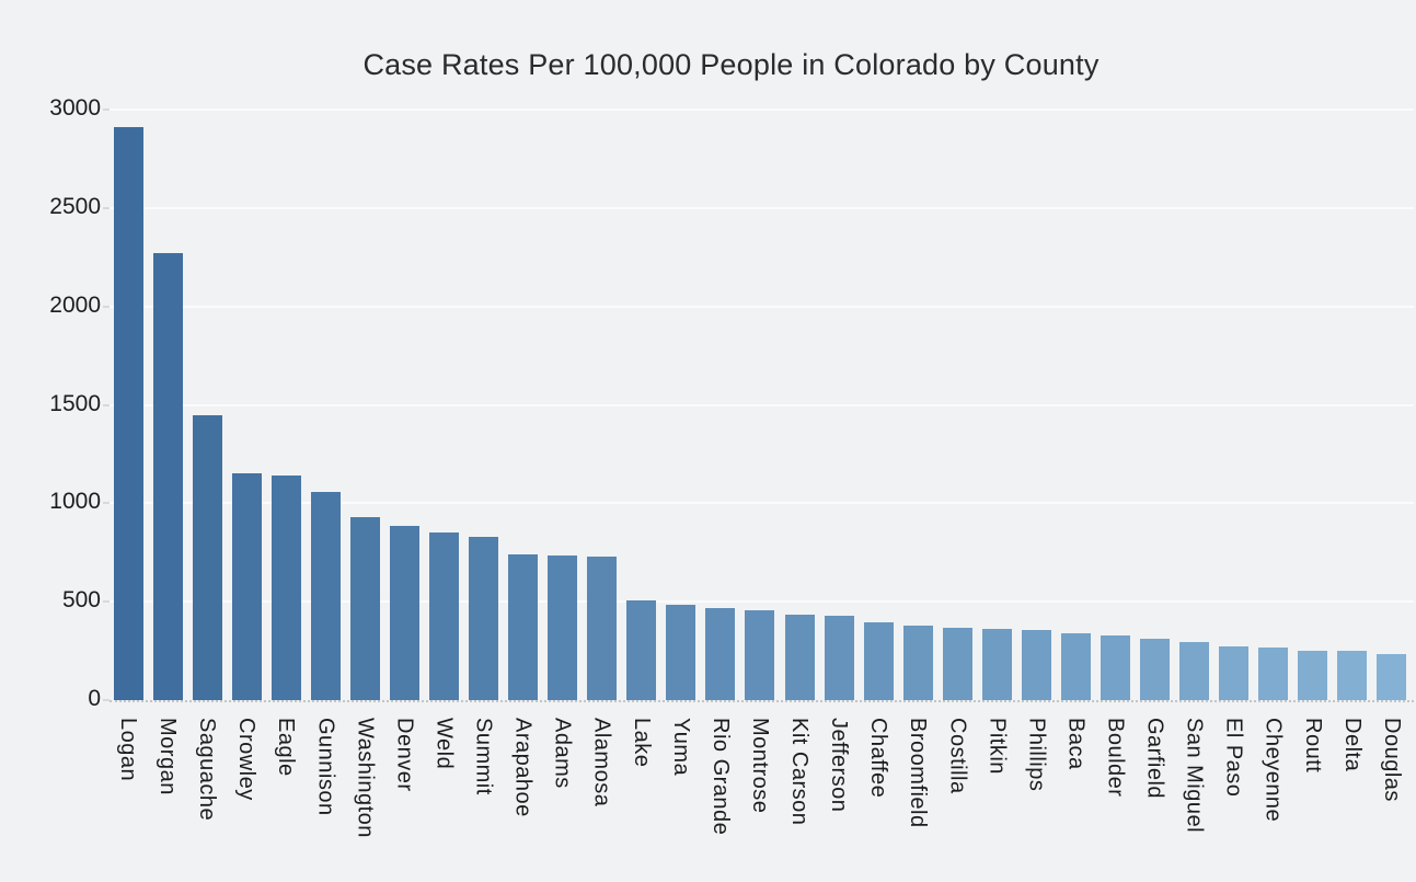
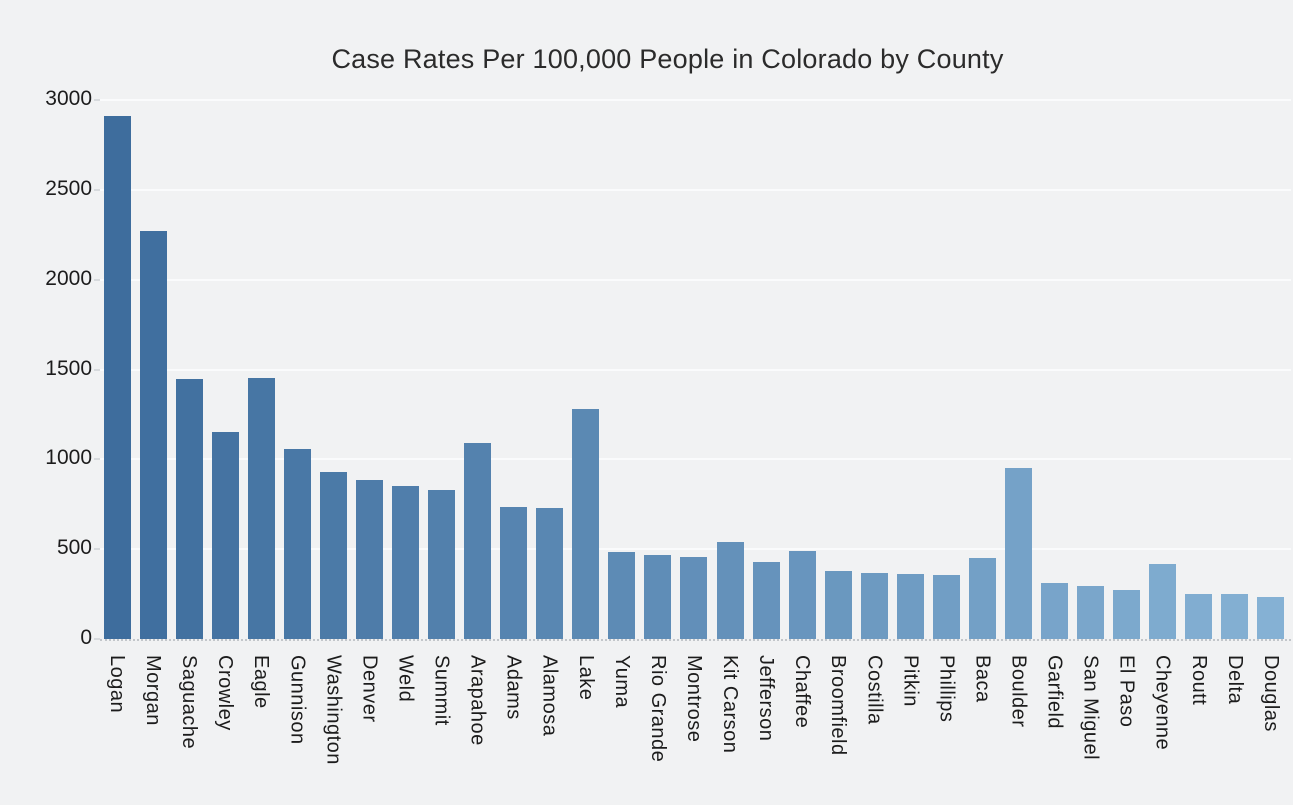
Eagle: 1140 -> 1450
Arapahoe: 740 -> 1090
Lake: 500 -> 1280
Kit Carson: 440 -> 540
Chaffee: 390 -> 490
Baca: 340 -> 450
Boulder: 330 -> 950
Cheyenne: 270 -> 420
